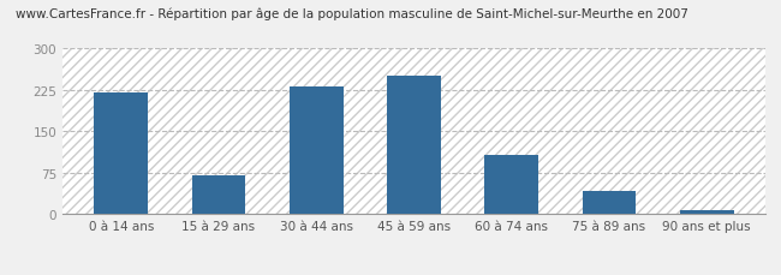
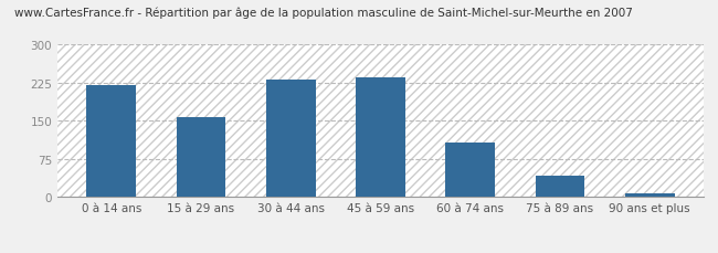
15 à 29 ans: 70 -> 157
45 à 59 ans: 250 -> 235
